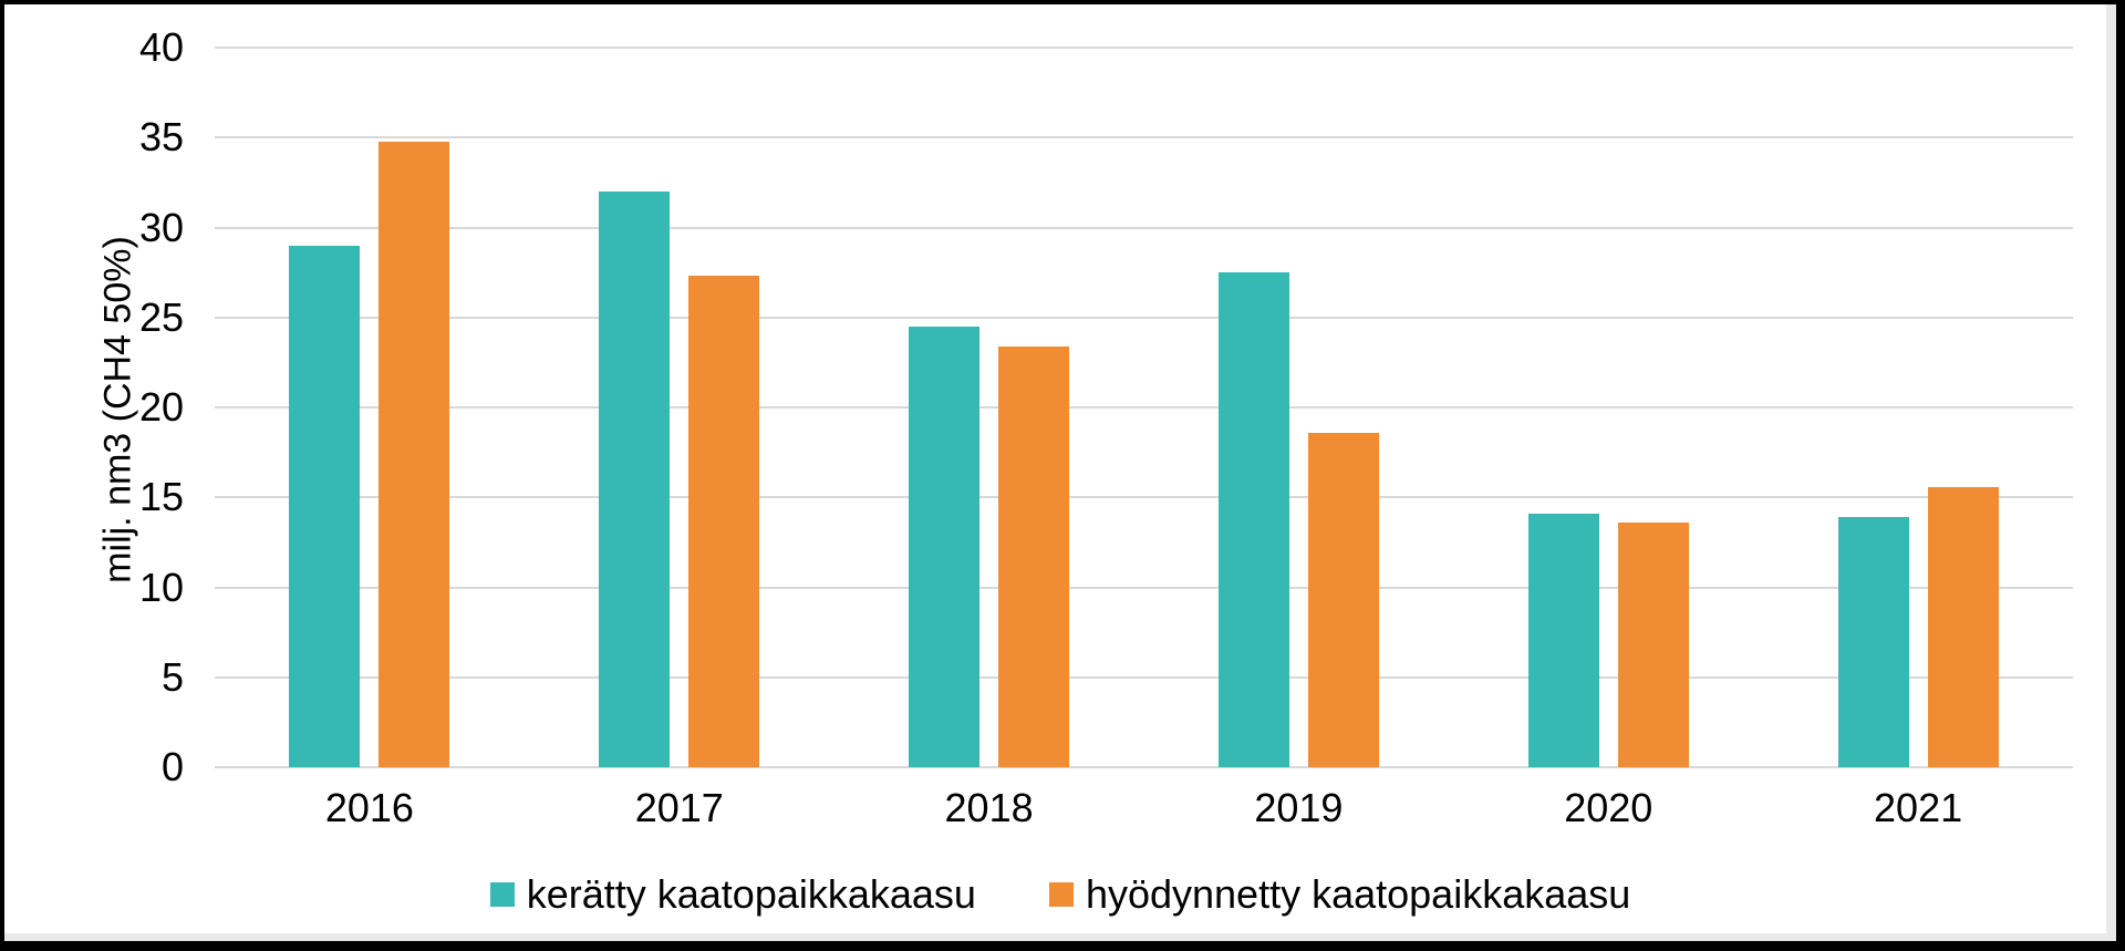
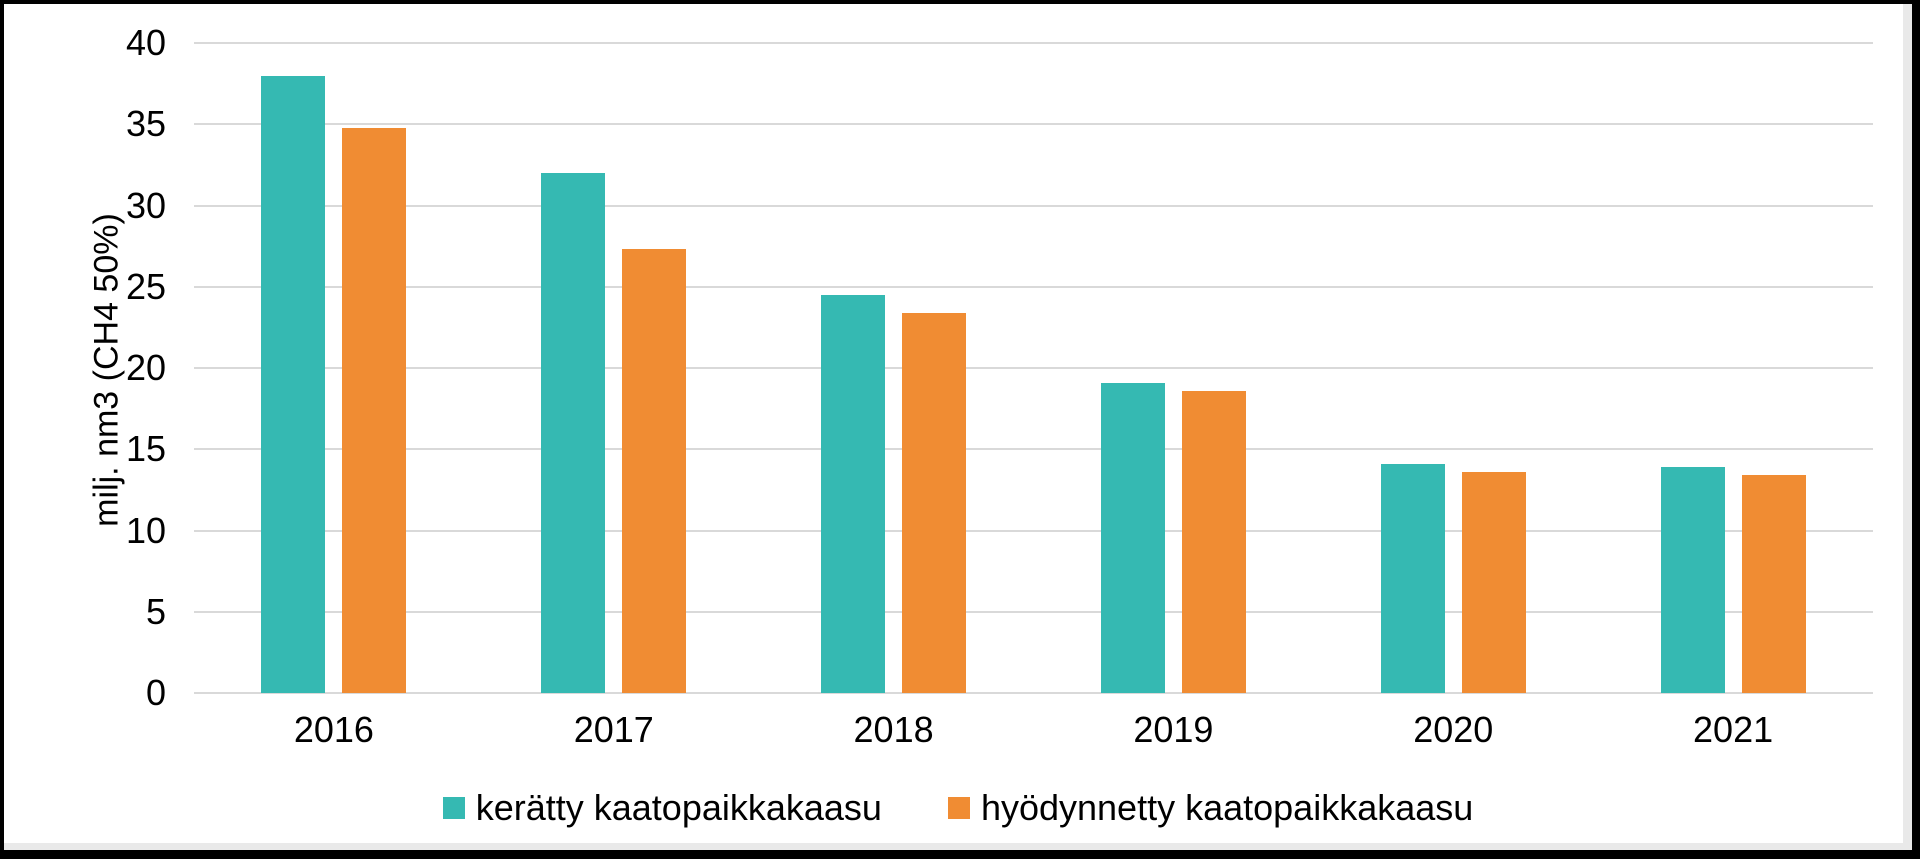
kerätty kaatopaikkakaasu/2016: 29.0 -> 38.0
kerätty kaatopaikkakaasu/2019: 27.5 -> 19.1
hyödynnetty kaatopaikkakaasu/2021: 15.6 -> 13.4
